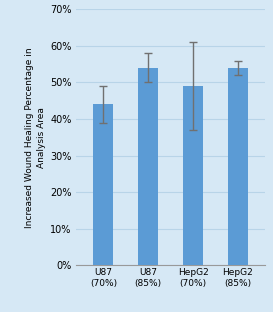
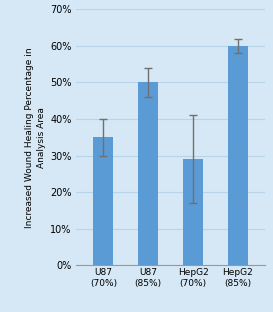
U87 (70%): 44% -> 35%
U87 (85%): 54% -> 50%
HepG2 (70%): 49% -> 29%
HepG2 (85%): 54% -> 60%
